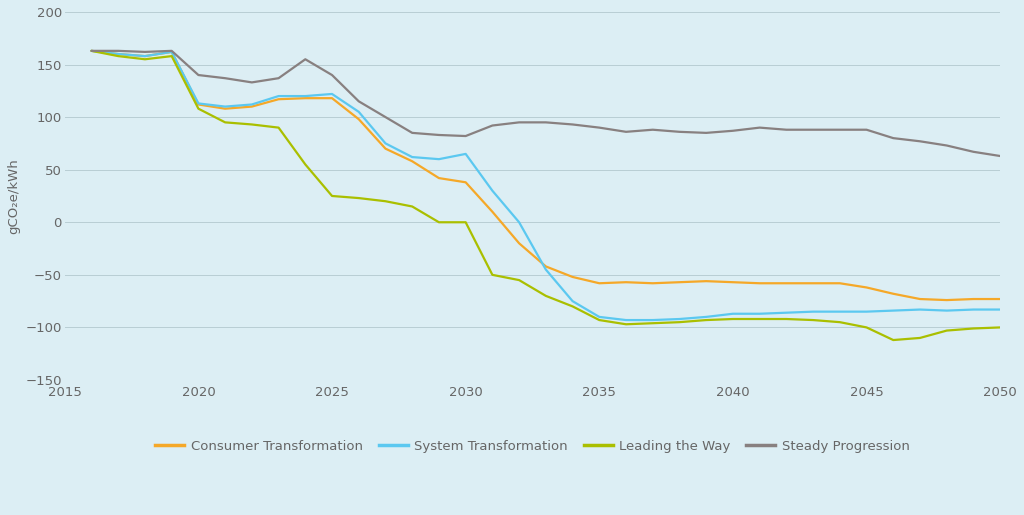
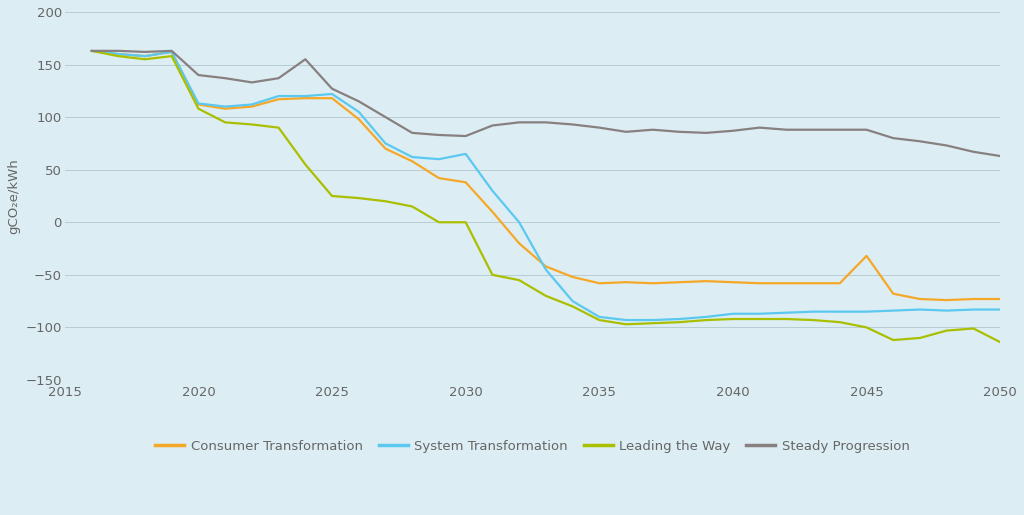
Steady Progression/2025: 140 -> 127
Consumer Transformation/2045: -62 -> -32
Leading the Way/2050: -100 -> -114
